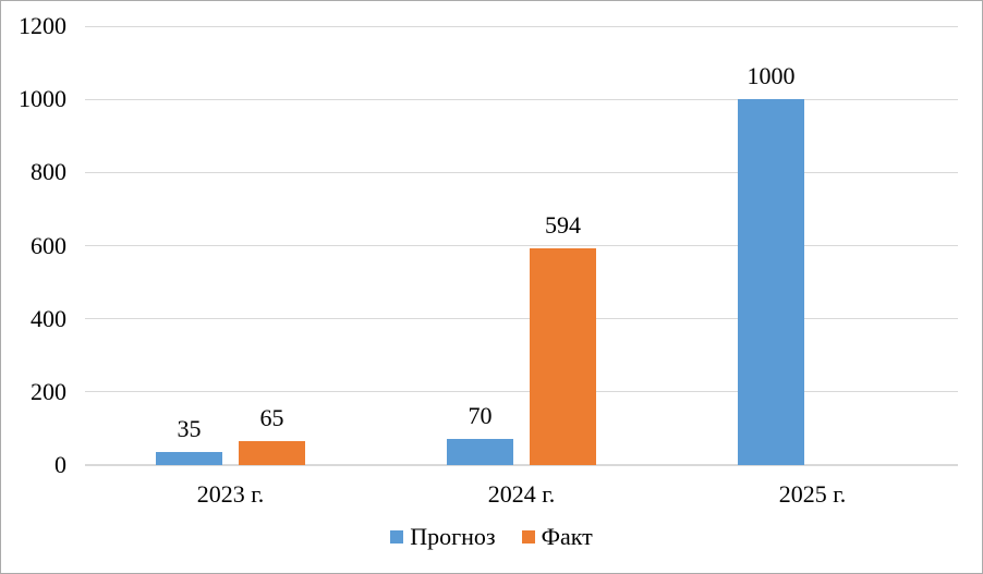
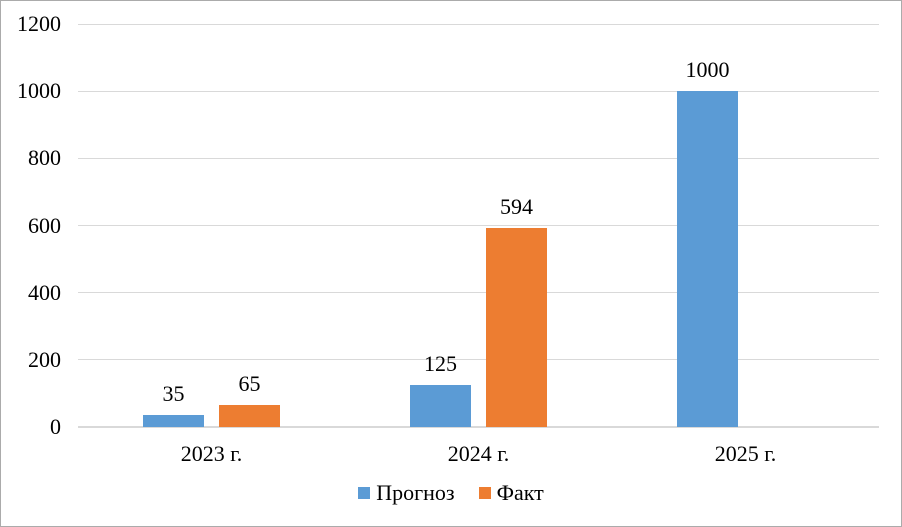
Прогноз/2024 г.: 70 -> 125
